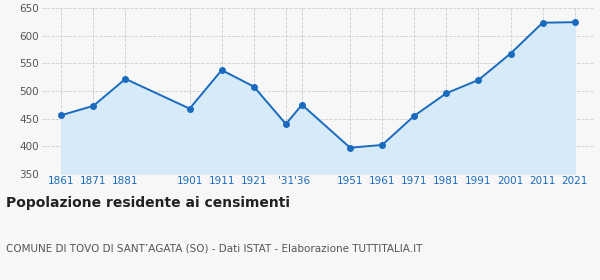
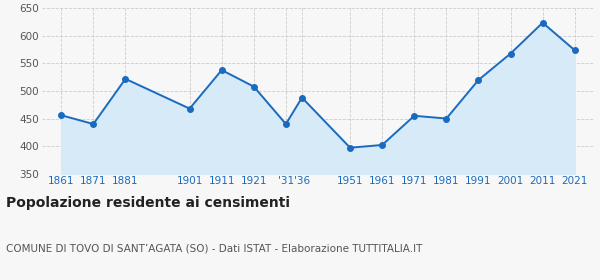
1871: 473 -> 440
'36: 475 -> 488
1981: 496 -> 450
2021: 625 -> 574
